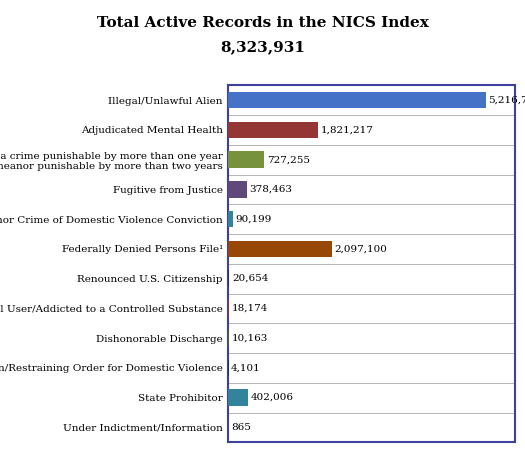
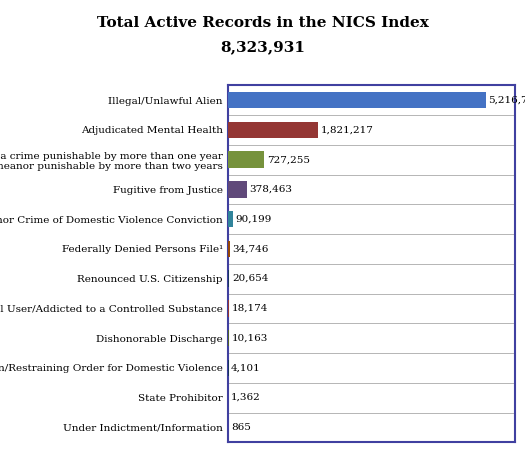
Federally Denied Persons File¹: 2,097,100 -> 34,746
State Prohibitor: 402,006 -> 1,362
